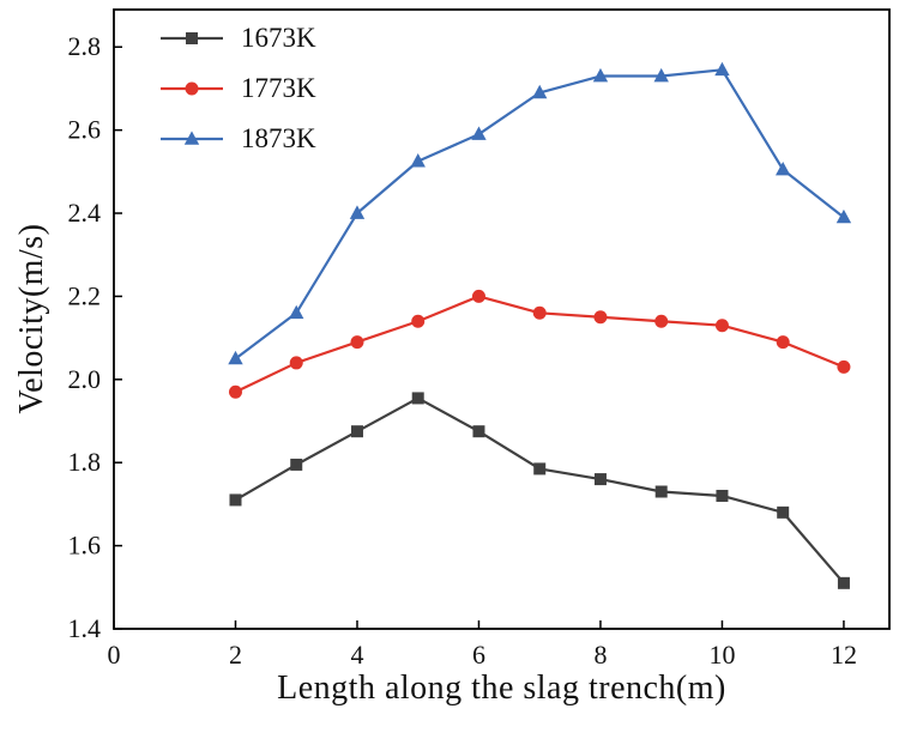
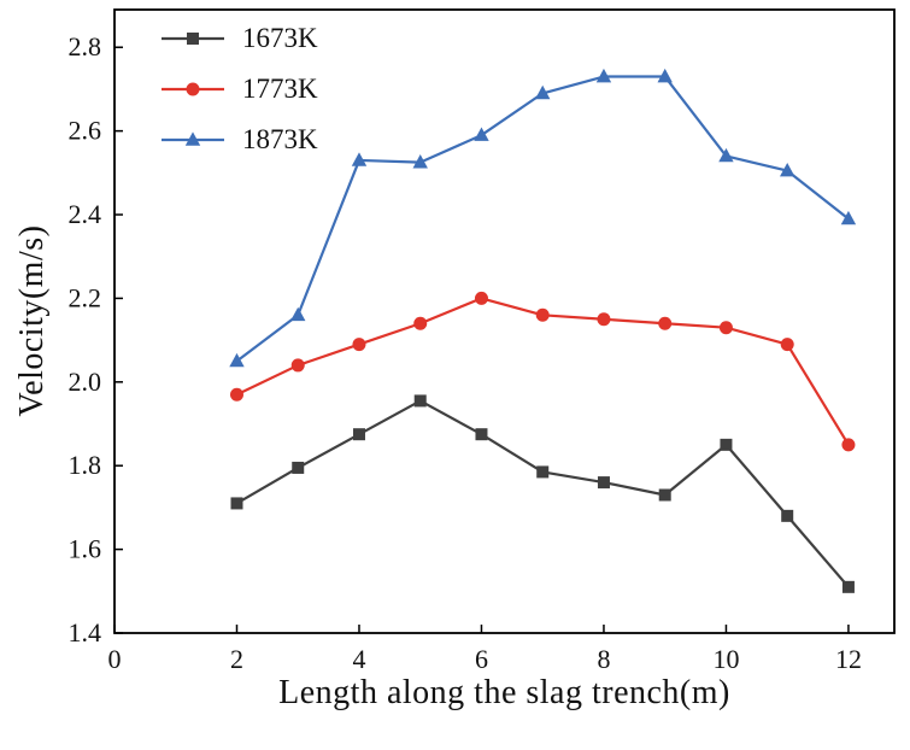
1873K/4: 2.40 -> 2.53
1673K/10: 1.72 -> 1.85
1873K/10: 2.75 -> 2.54
1773K/12: 2.03 -> 1.85
